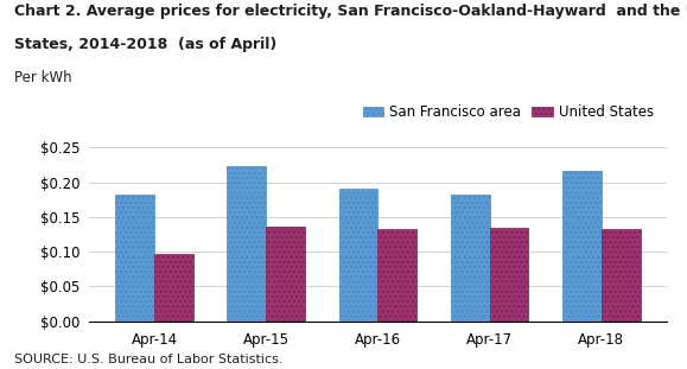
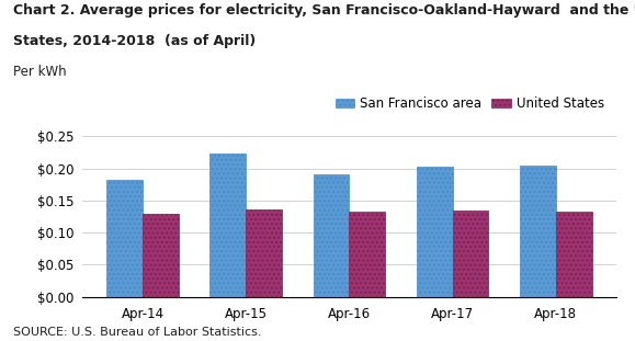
United States/Apr-14: $0.096 -> $0.130
San Francisco area/Apr-17: $0.182 -> $0.203
San Francisco area/Apr-18: $0.216 -> $0.205
